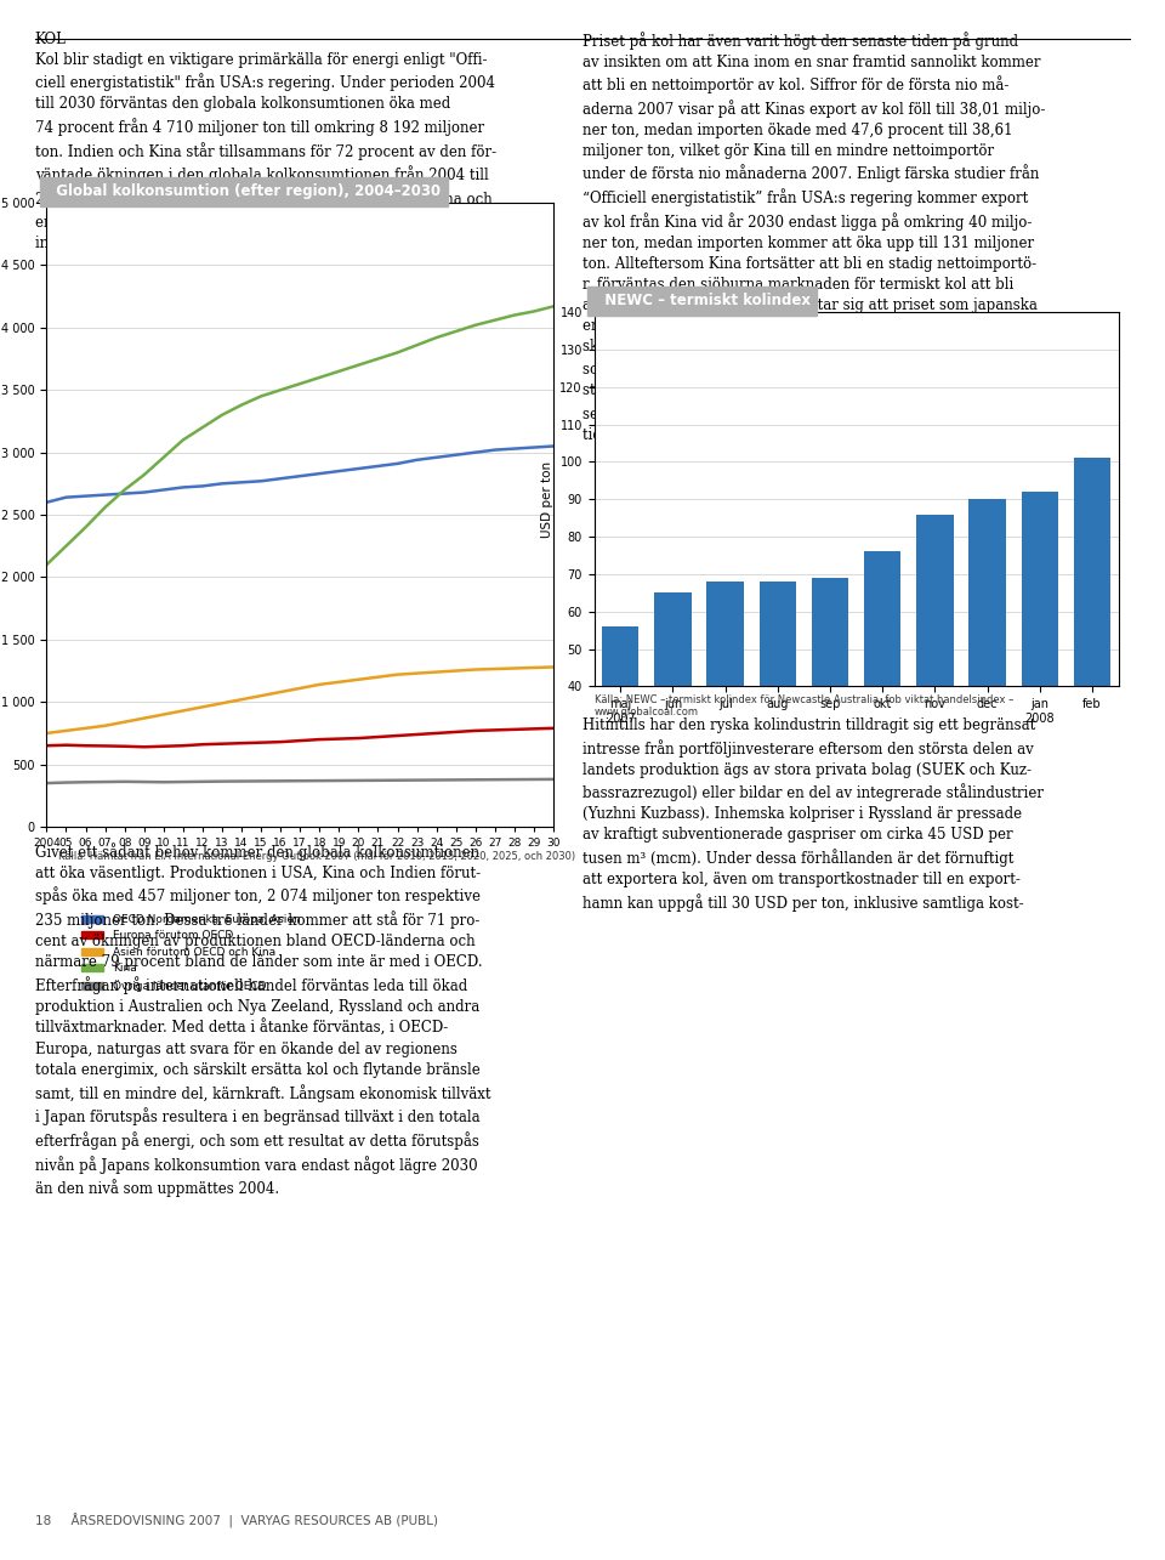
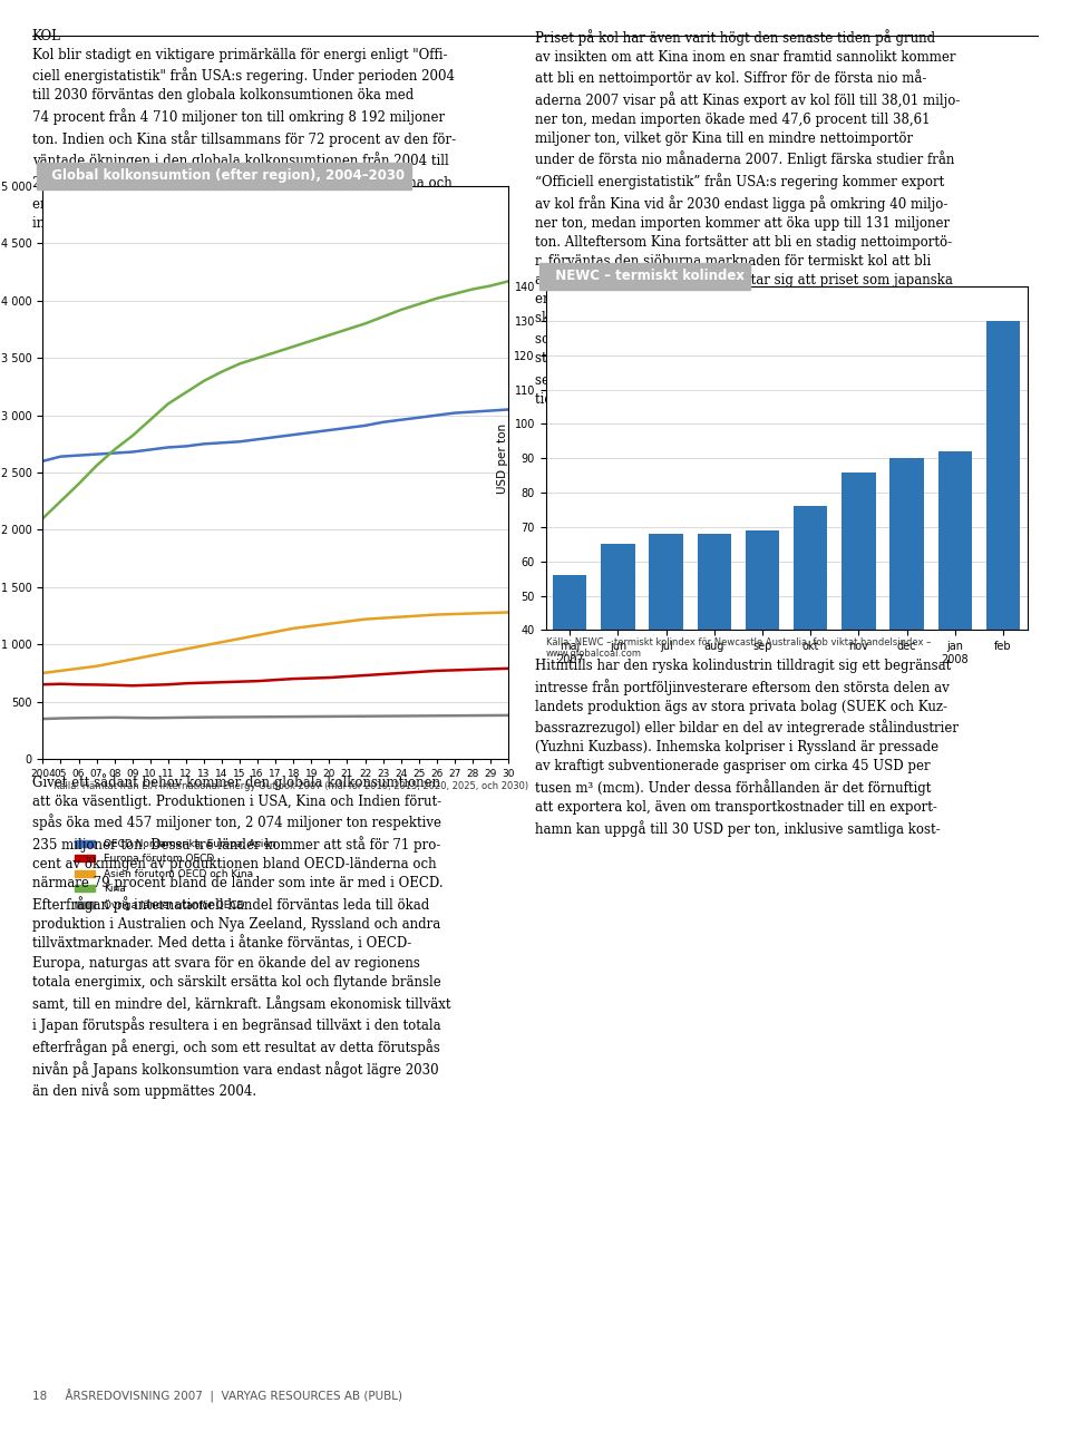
feb: 101 -> 130
